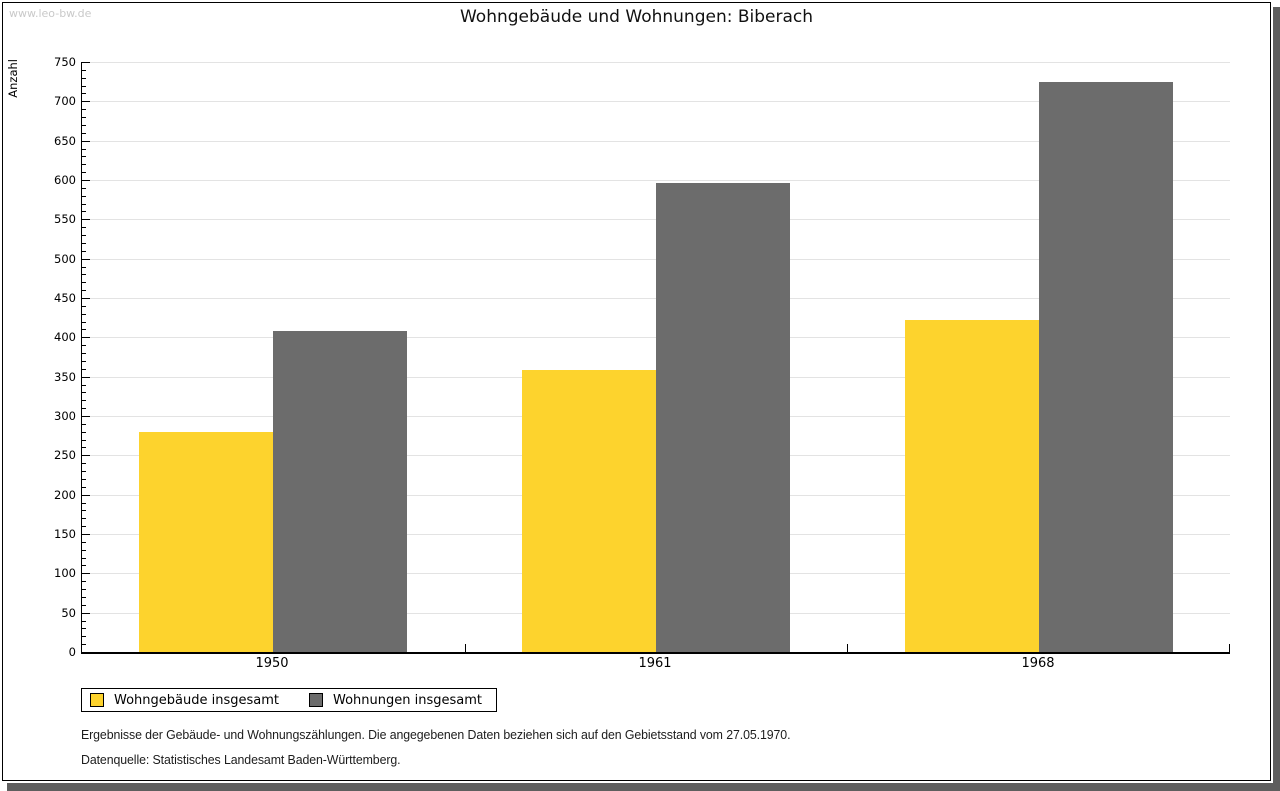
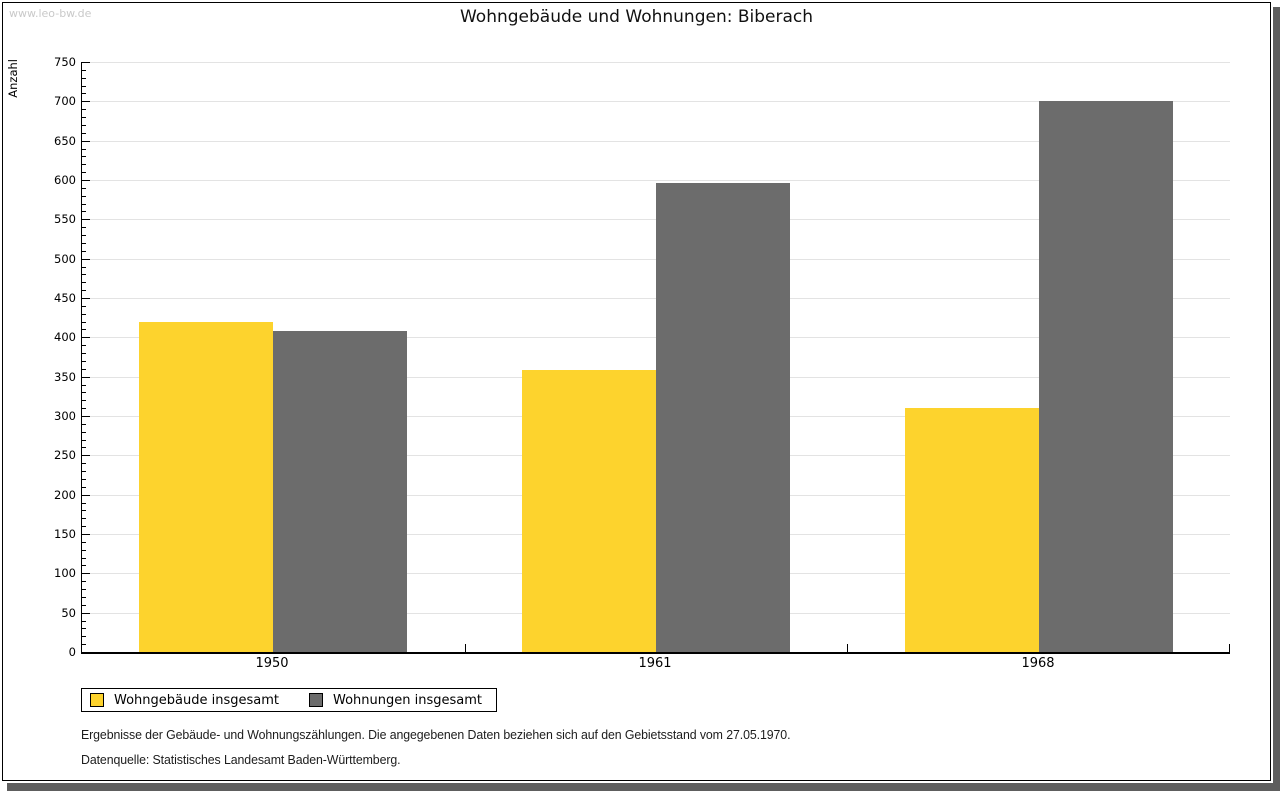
Wohngebäude insgesamt/1950: 280 -> 420
Wohngebäude insgesamt/1968: 420 -> 310
Wohnungen insgesamt/1968: 720 -> 700
